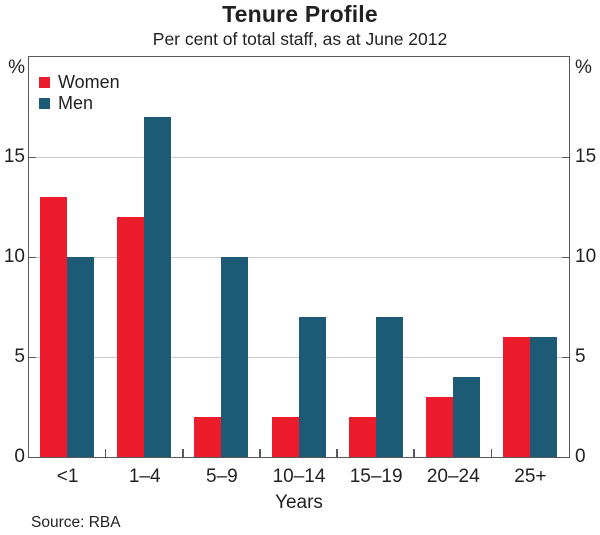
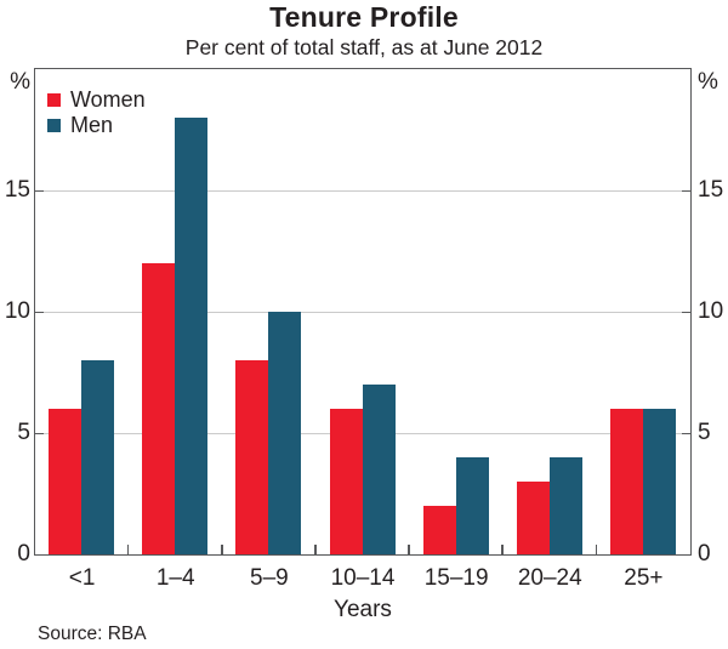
Women/<1: 13 -> 6
Men/<1: 10 -> 8
Men/1–4: 17 -> 18
Women/5–9: 2 -> 8
Women/10–14: 2 -> 6
Men/15–19: 7 -> 4
